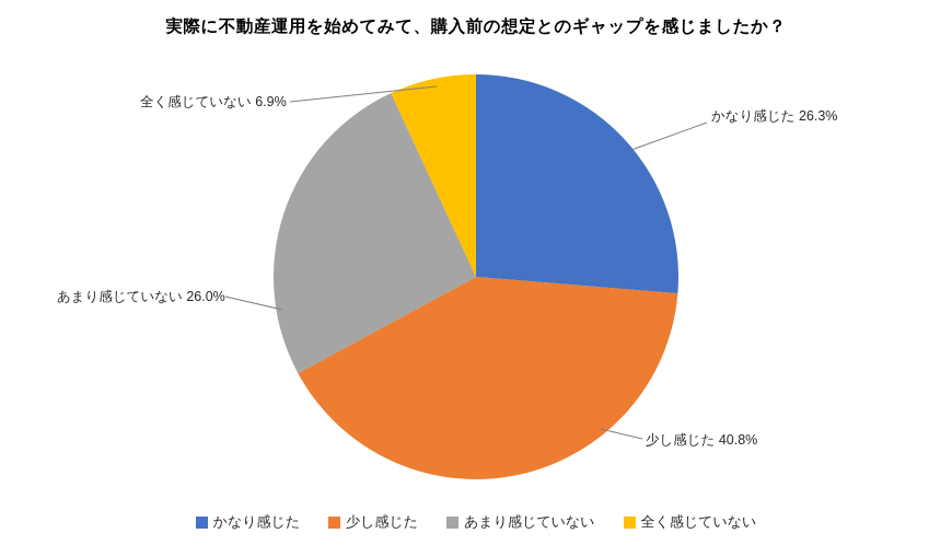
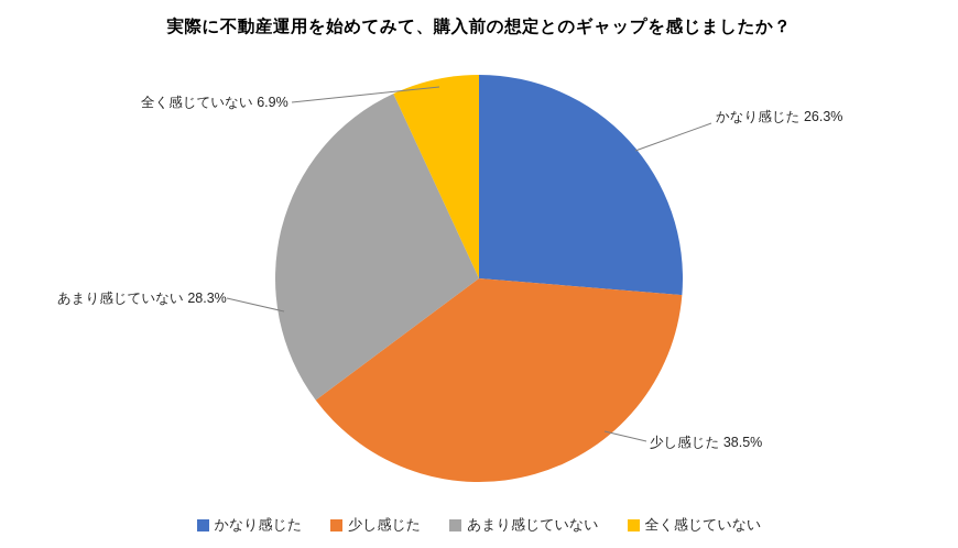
少し感じた: 40.8% -> 38.5%
あまり感じていない: 26.0% -> 28.3%
